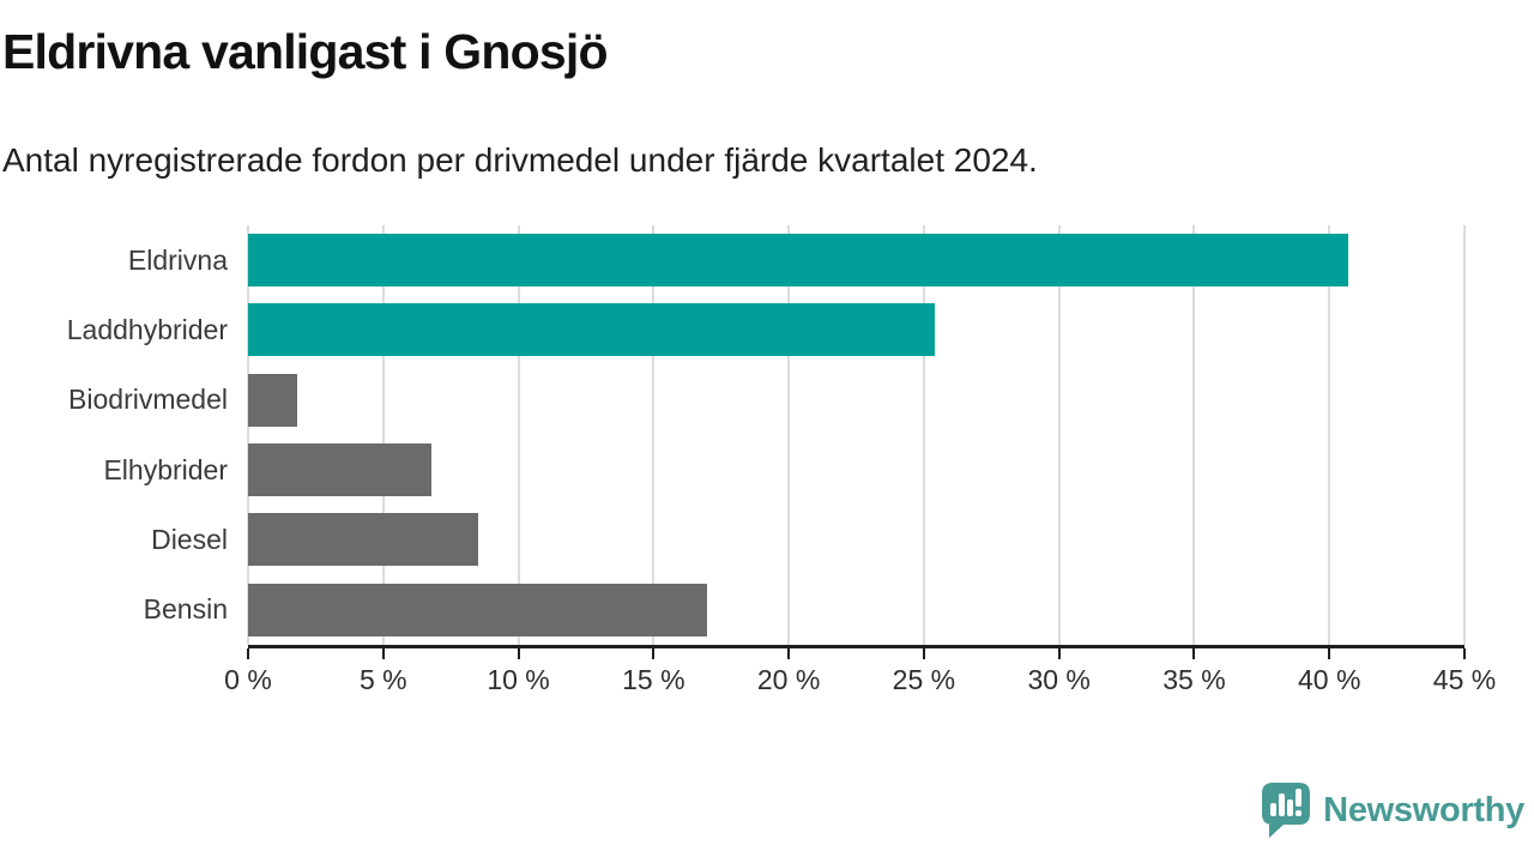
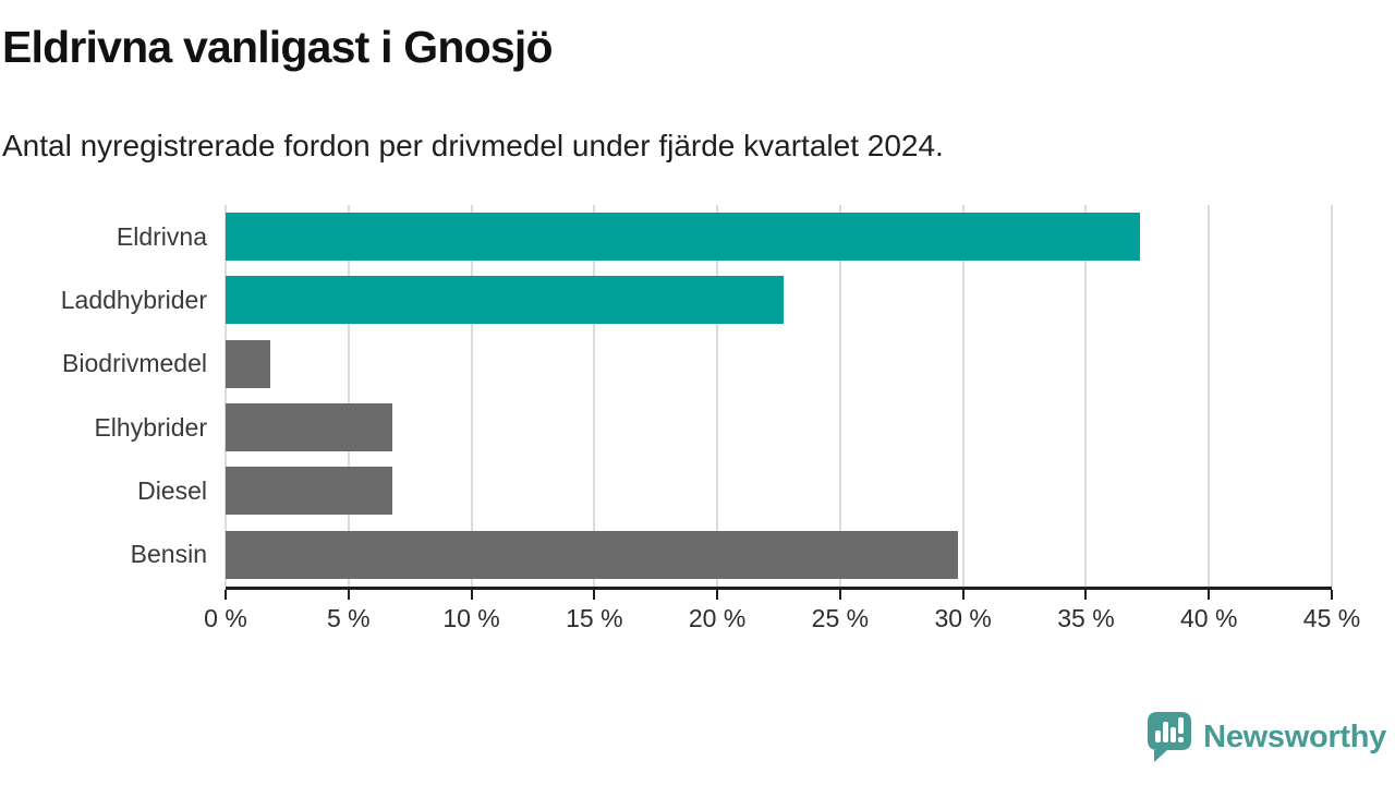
Eldrivna: 40.7% -> 37.2%
Laddhybrider: 25.4% -> 22.7%
Diesel: 8.5% -> 6.8%
Bensin: 17.0% -> 29.8%
